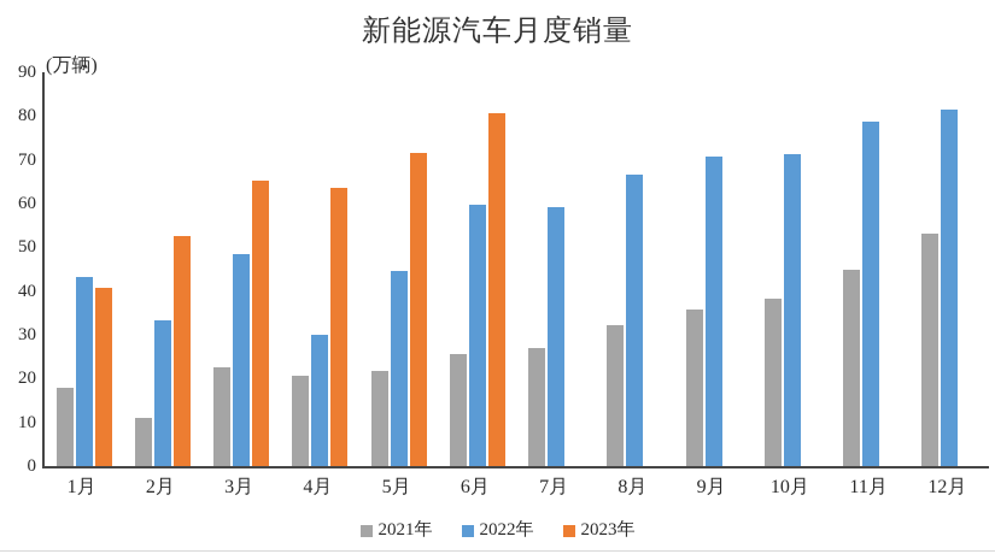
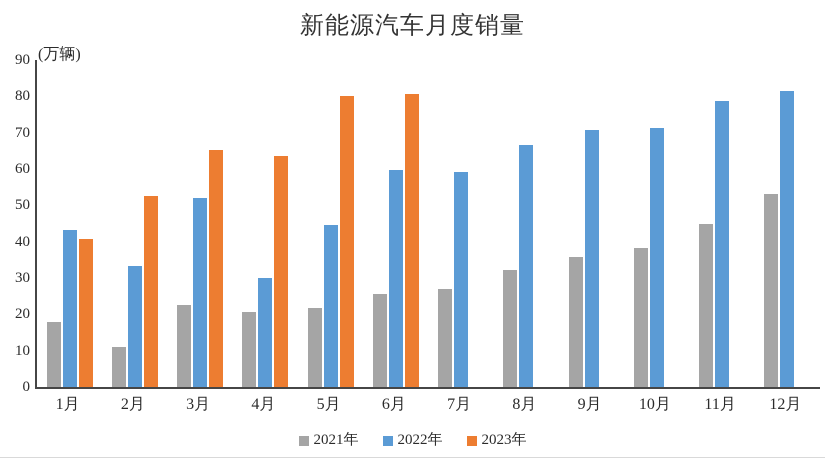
2022年/3月: 48 -> 52
2023年/5月: 72 -> 80
